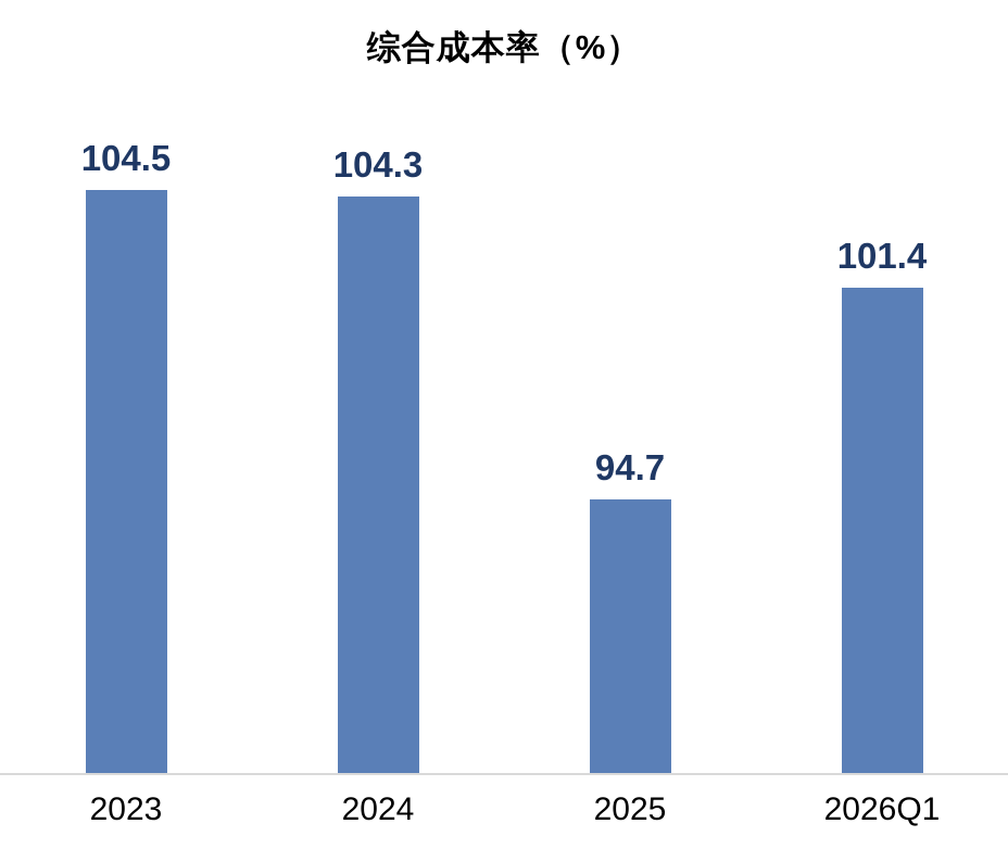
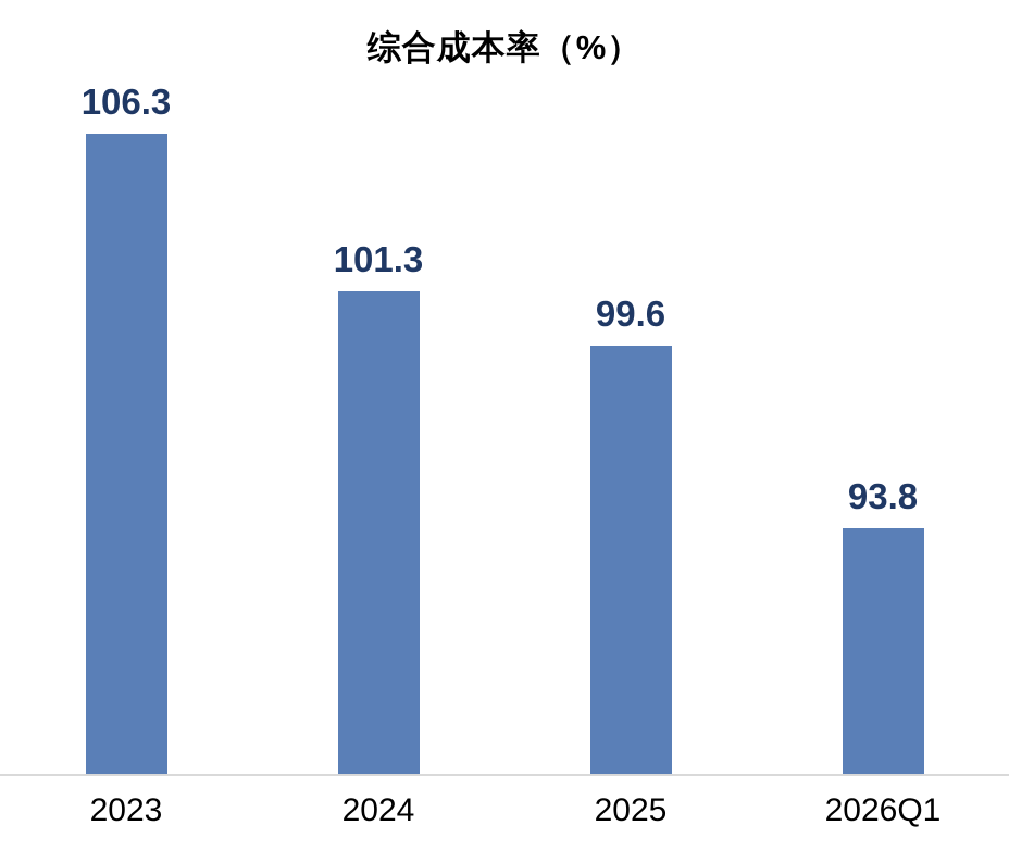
2023: 104.5 -> 106.3
2024: 104.3 -> 101.3
2025: 94.7 -> 99.6
2026Q1: 101.4 -> 93.8
